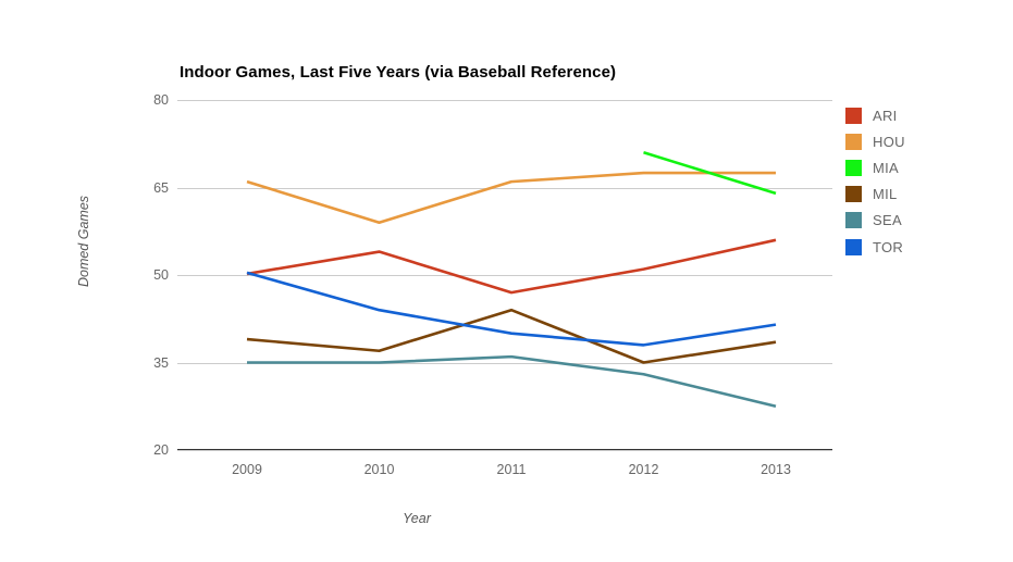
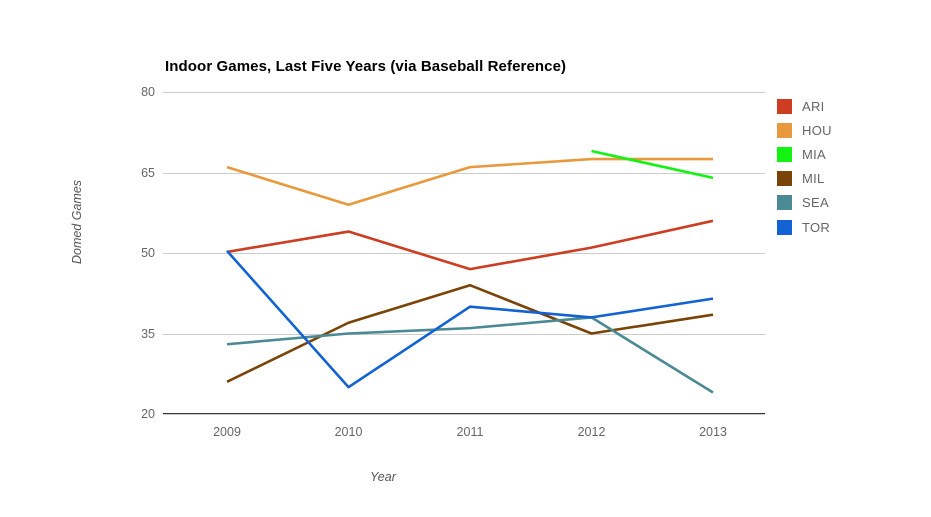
MIL/2009: 39 -> 26
SEA/2009: 35 -> 33
TOR/2010: 44 -> 25
MIA/2012: 71 -> 69
SEA/2012: 33 -> 38
SEA/2013: 28 -> 24
